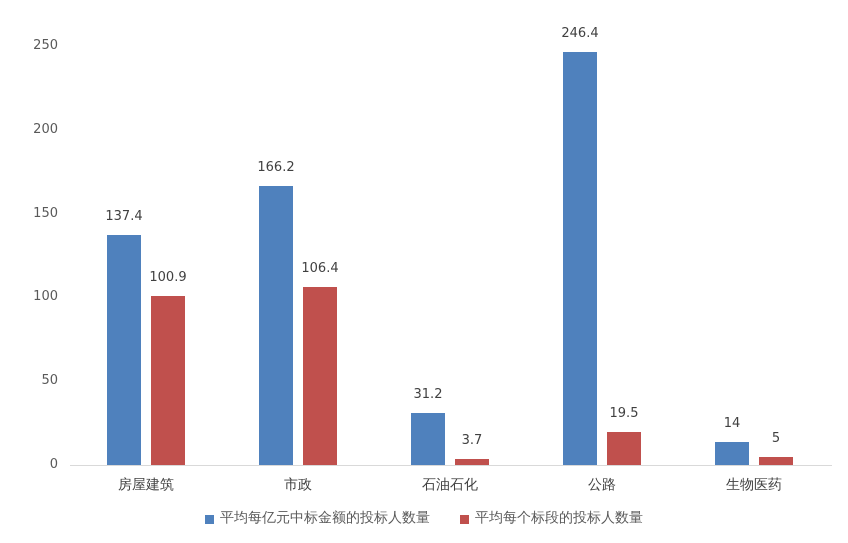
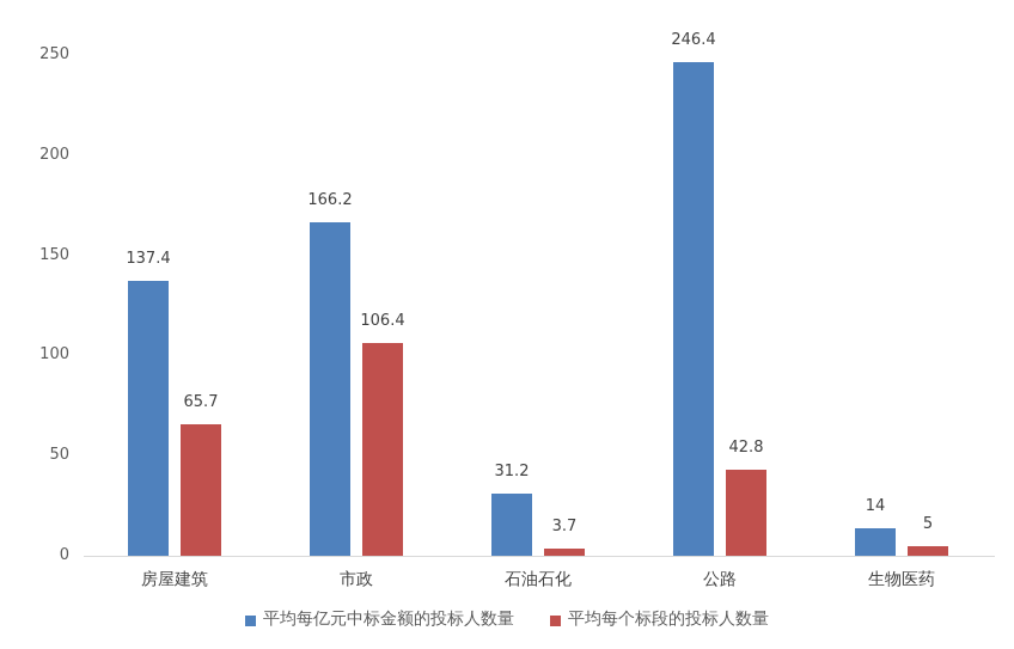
平均每个标段的投标人数量/房屋建筑: 100.9 -> 65.7
平均每个标段的投标人数量/公路: 19.5 -> 42.8
